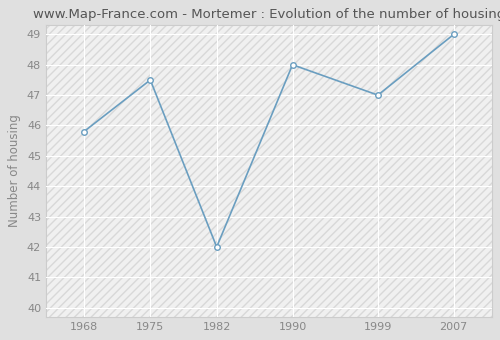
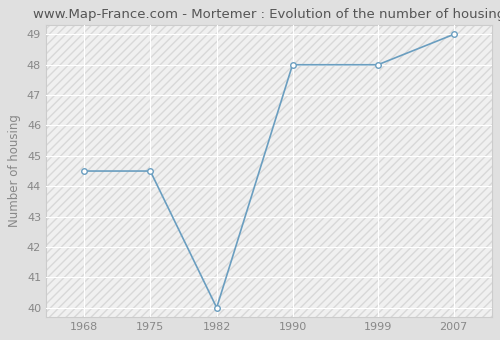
1968: 45.8 -> 44.5
1975: 47.5 -> 44.5
1982: 42.0 -> 40.0
1999: 47.0 -> 48.0
